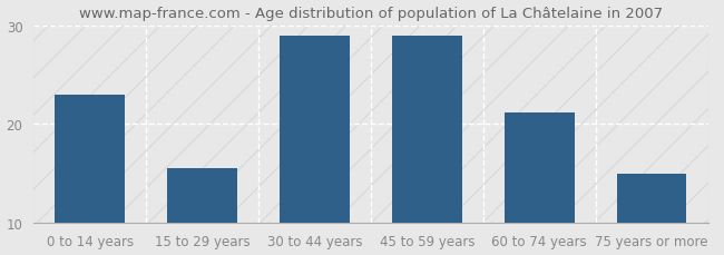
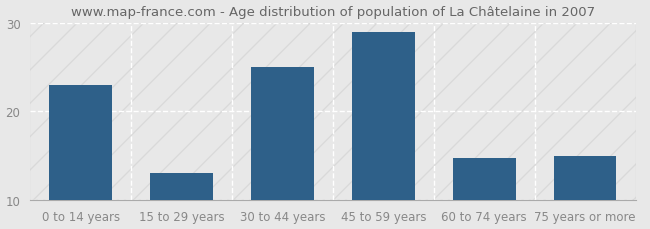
15 to 29 years: 15.5 -> 13.0
30 to 44 years: 29.0 -> 25.0
60 to 74 years: 21.2 -> 14.8
